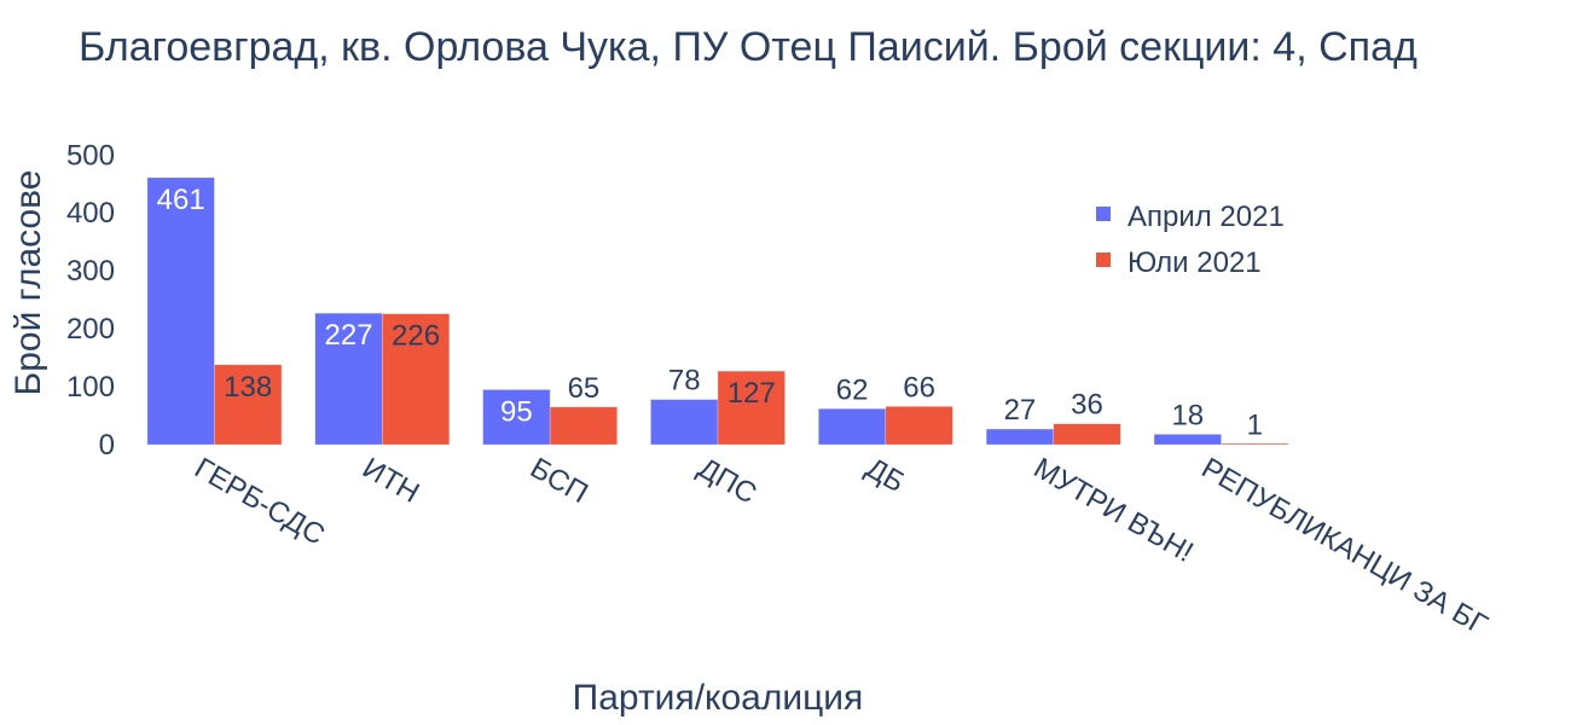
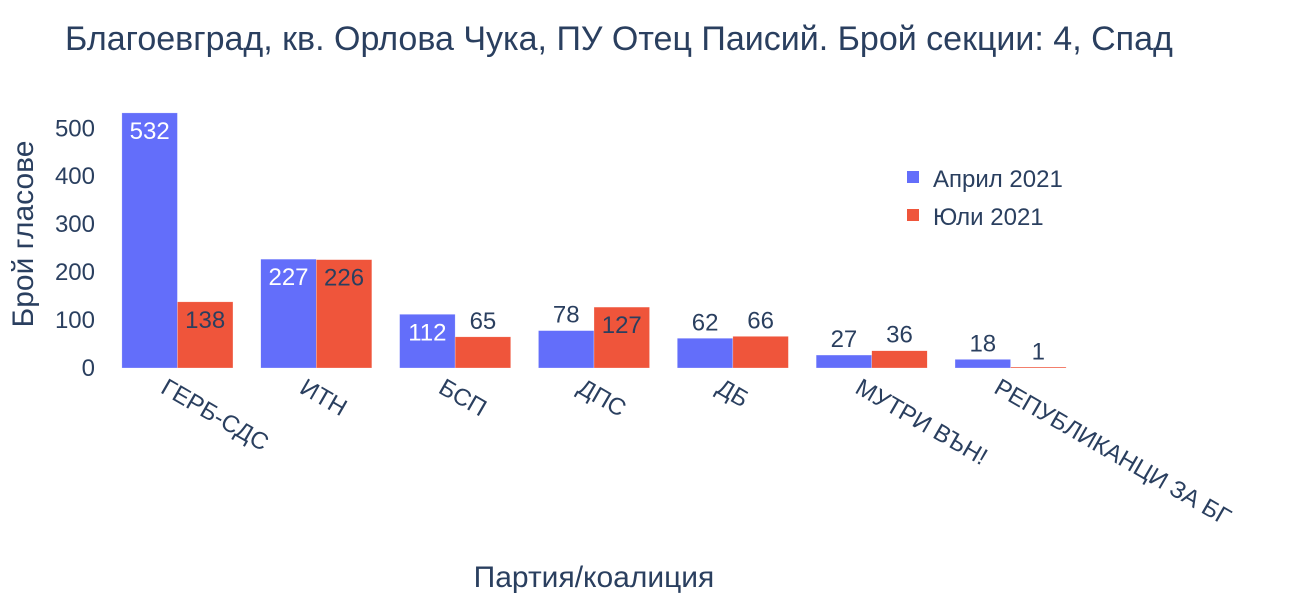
Април 2021/ГЕРБ-СДС: 461 -> 532
Април 2021/БСП: 95 -> 112
